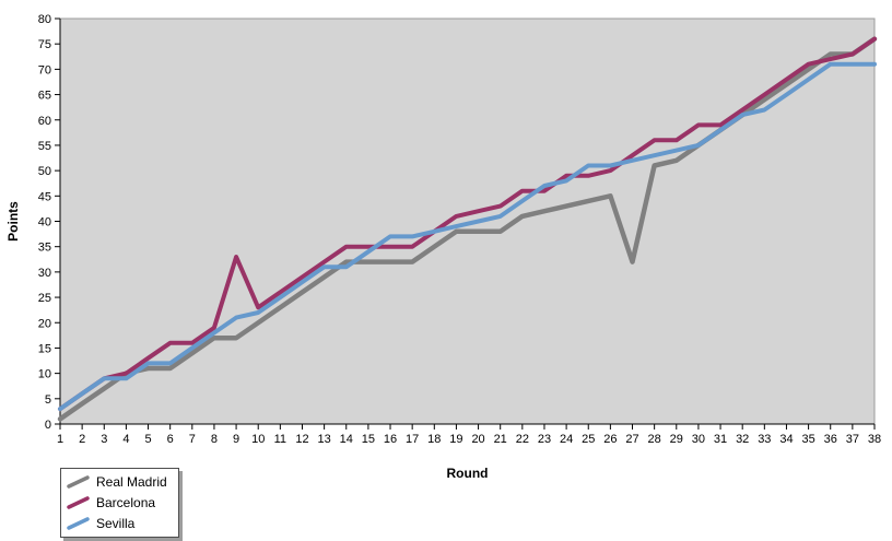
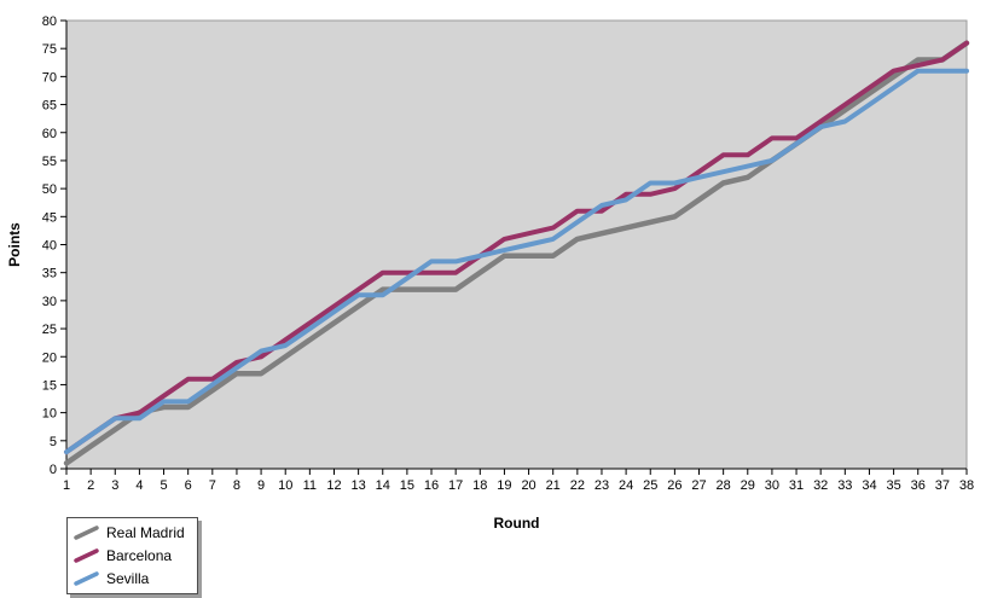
Barcelona/9: 33 -> 20
Real Madrid/27: 32 -> 48
